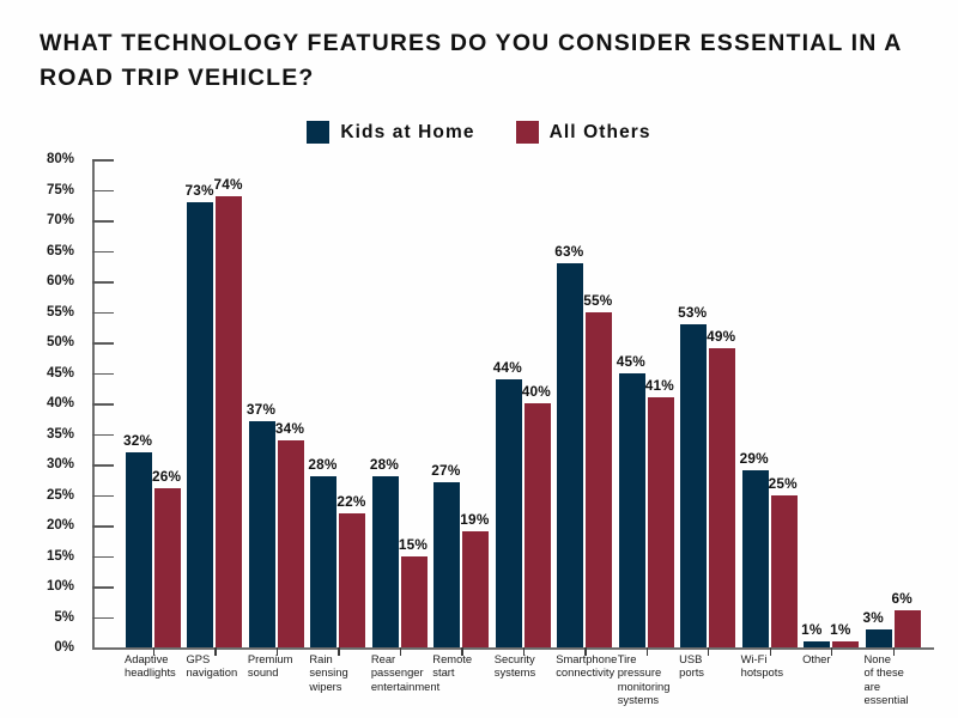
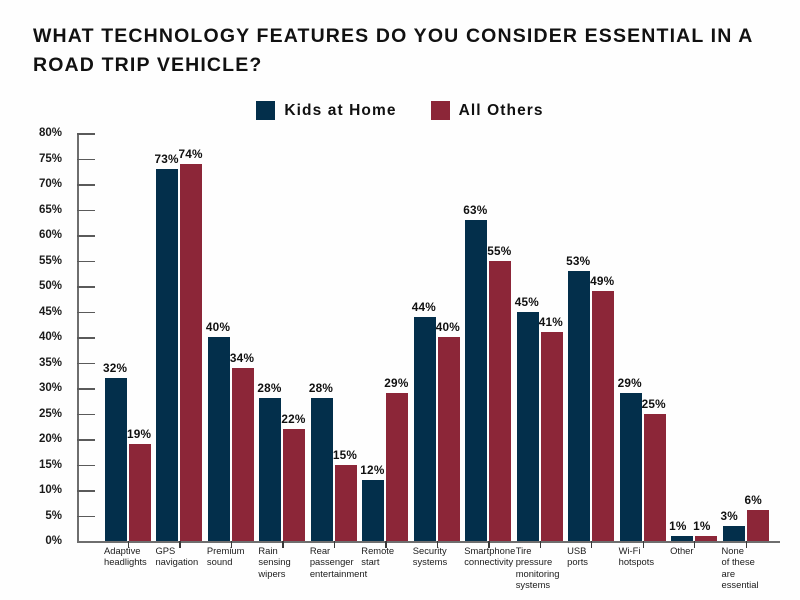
All Others/Adaptive headlights: 26% -> 19%
Kids at Home/Premium sound: 37% -> 40%
Kids at Home/Remote start: 27% -> 12%
All Others/Remote start: 19% -> 29%
